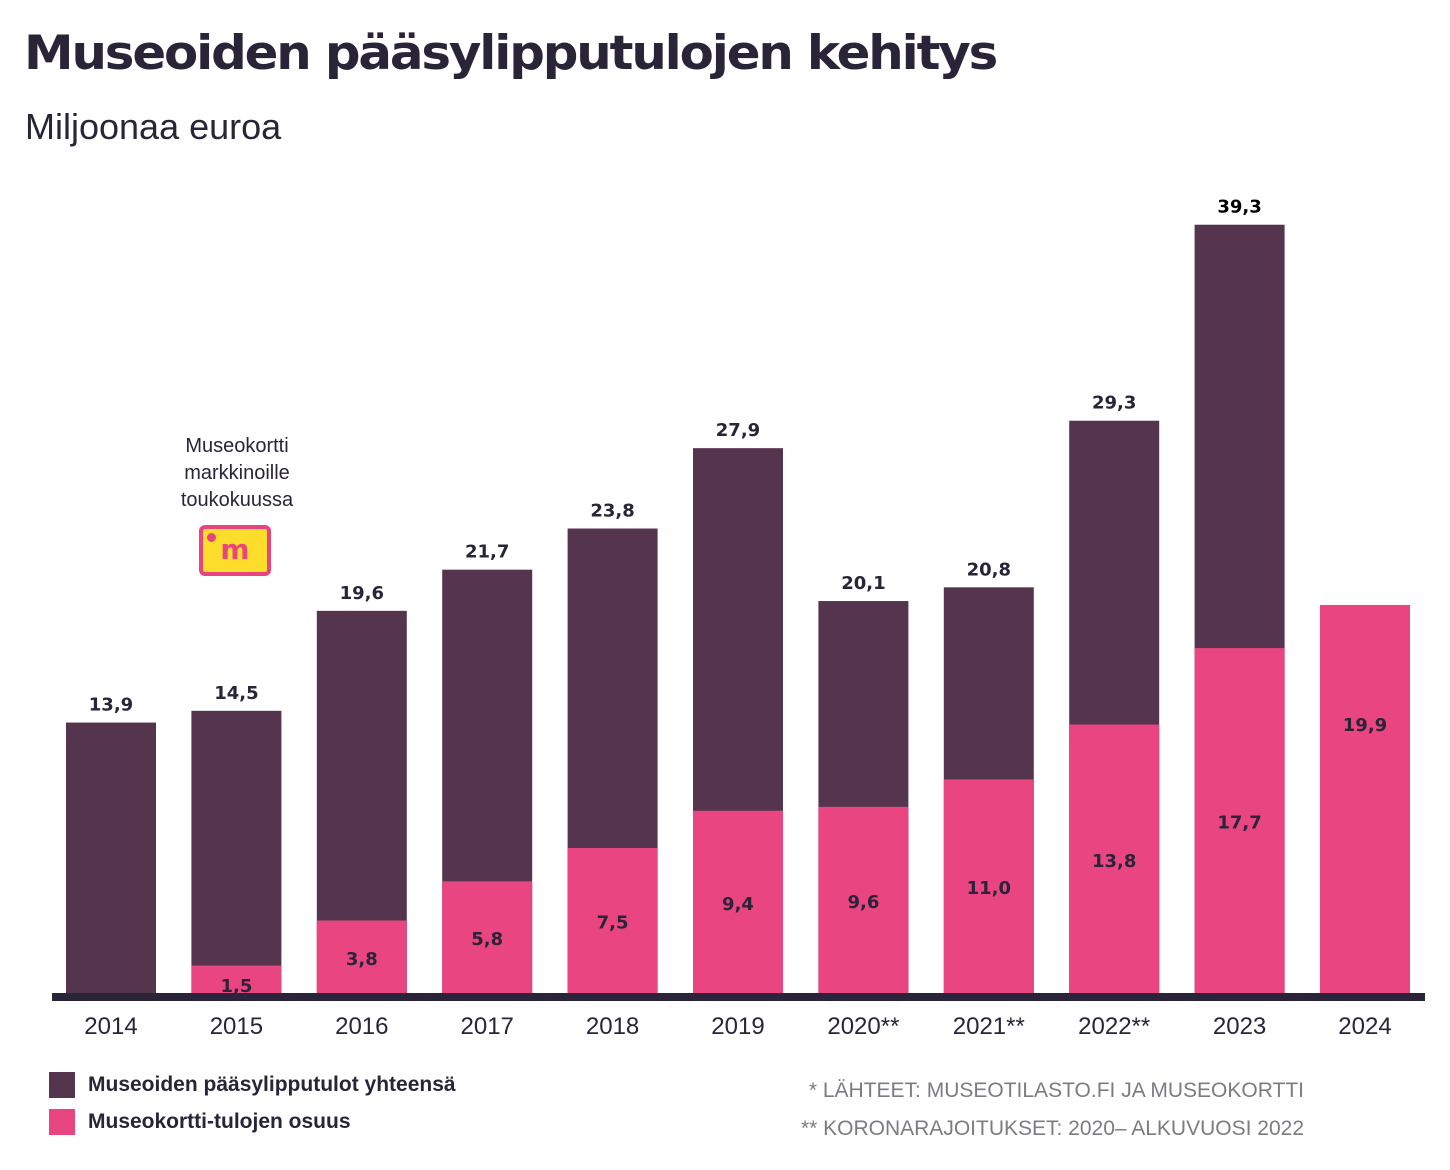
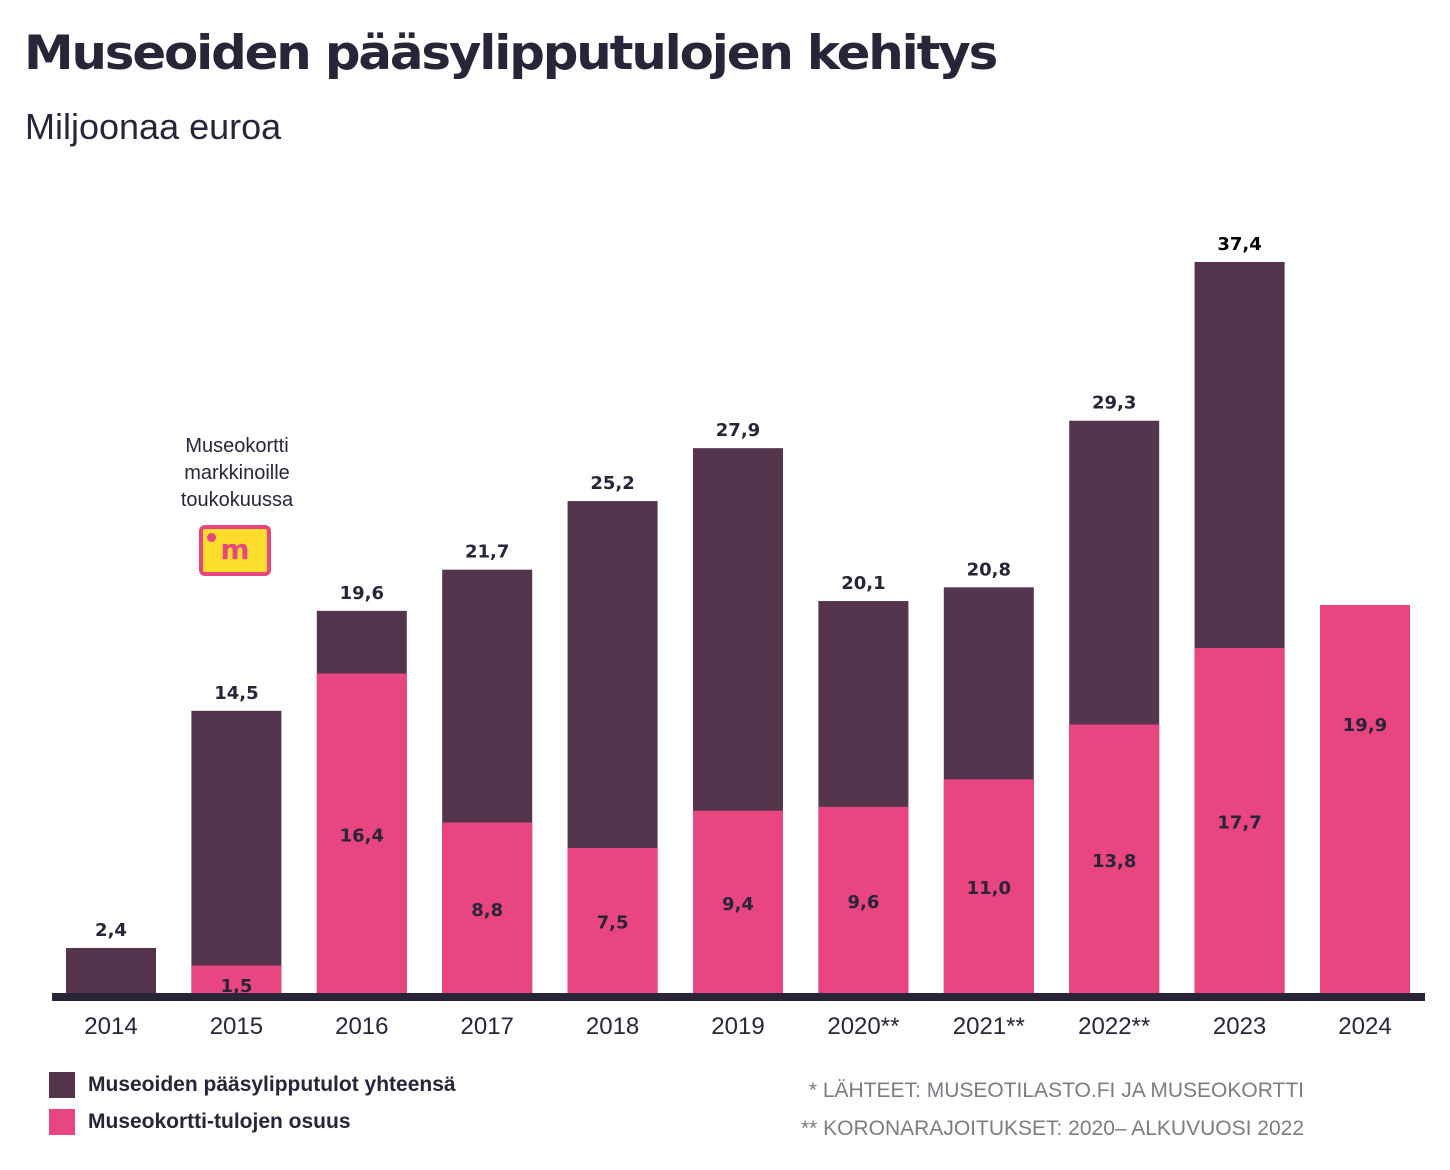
Museoiden pääsylipputulot yhteensä/2014: 13,9 -> 2,4
Museokortti-tulojen osuus/2016: 3,8 -> 16,4
Museokortti-tulojen osuus/2017: 5,8 -> 8,8
Museoiden pääsylipputulot yhteensä/2018: 23,8 -> 25,2
Museoiden pääsylipputulot yhteensä/2023: 39,3 -> 37,4
